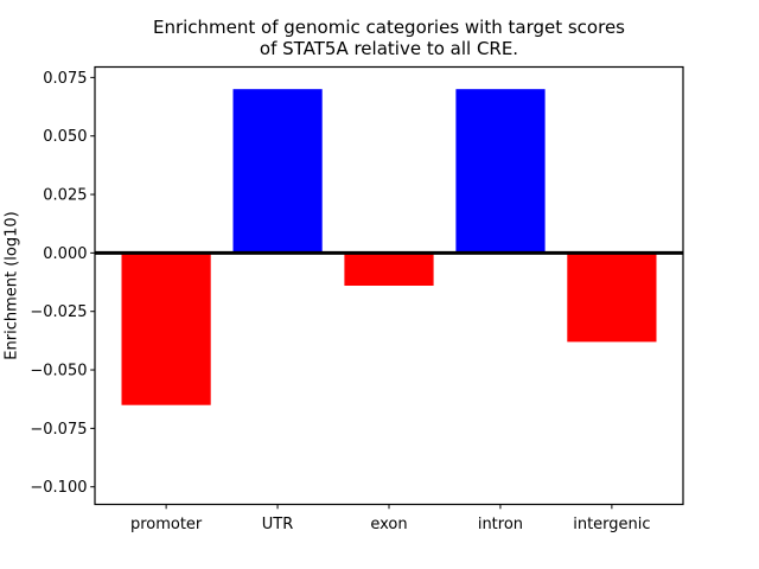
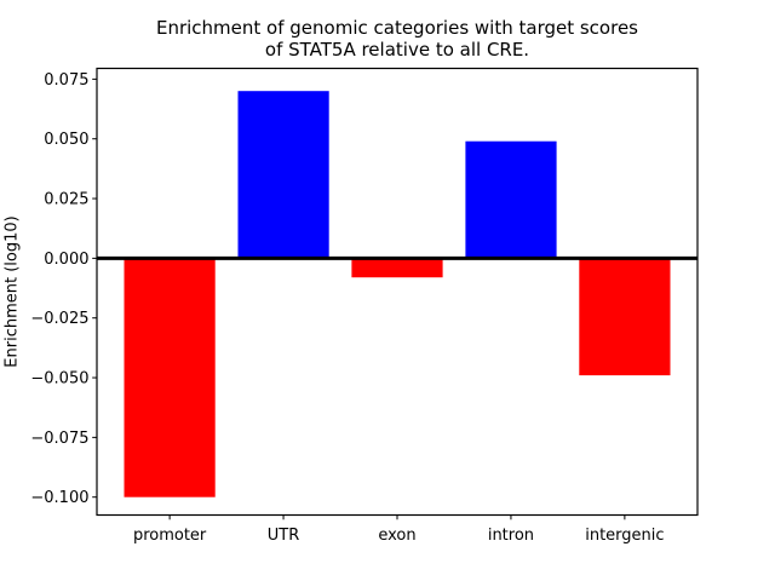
promoter: -0.065 -> -0.100
exon: -0.014 -> -0.008
intron: 0.070 -> 0.049
intergenic: -0.038 -> -0.049
